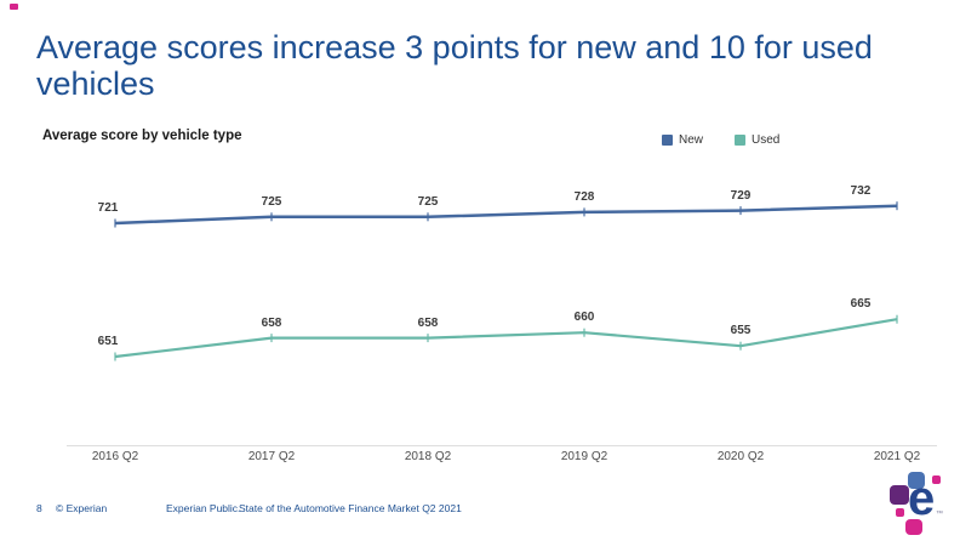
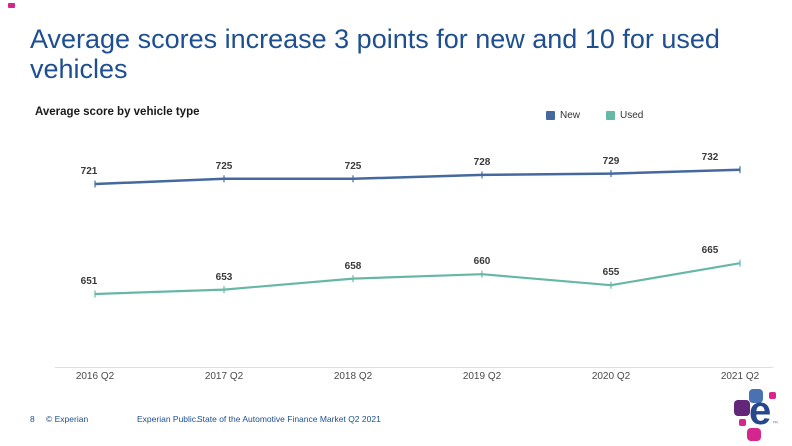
Used/2017 Q2: 658 -> 653
